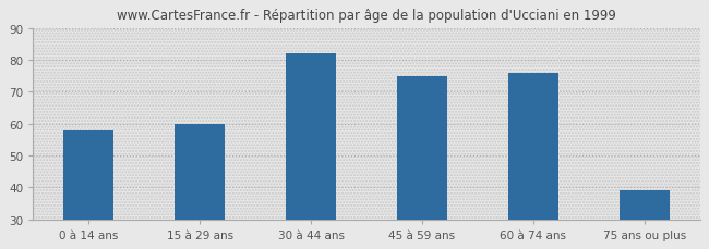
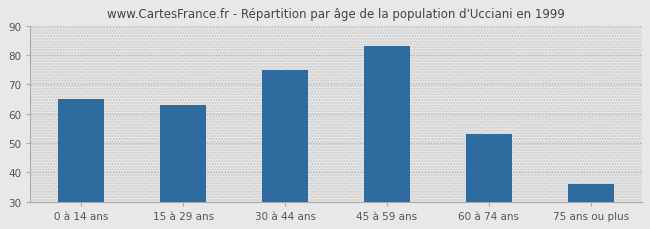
0 à 14 ans: 58 -> 65
15 à 29 ans: 60 -> 63
30 à 44 ans: 82 -> 75
45 à 59 ans: 75 -> 83
60 à 74 ans: 76 -> 53
75 ans ou plus: 39 -> 36
